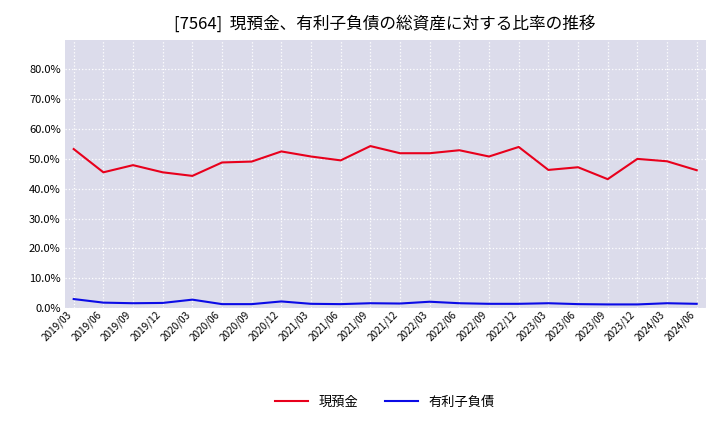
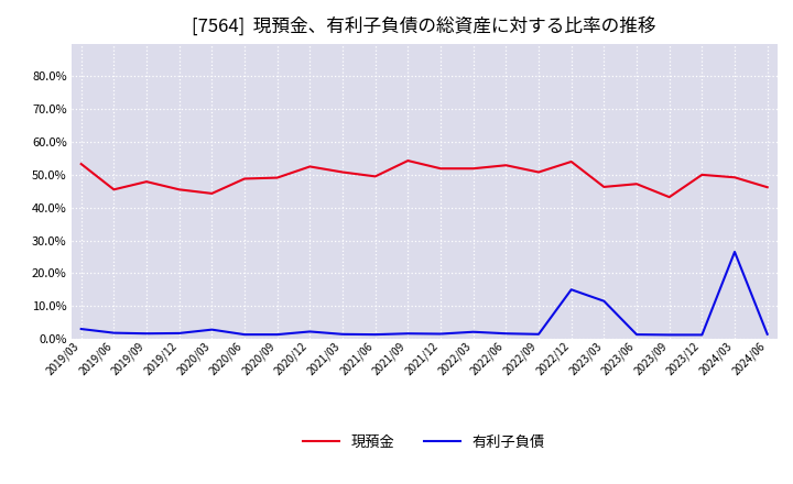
有利子負債/2022/12: 1.4% -> 15.0%
有利子負債/2023/03: 1.6% -> 11.5%
有利子負債/2024/03: 1.6% -> 26.5%
